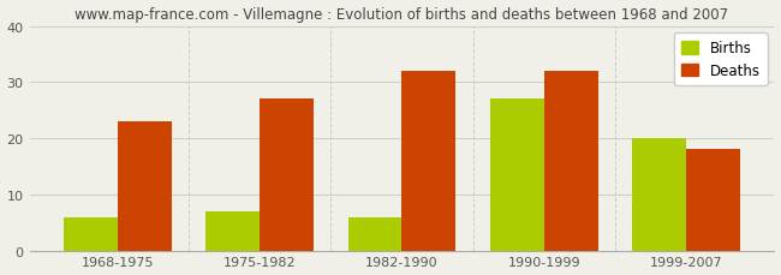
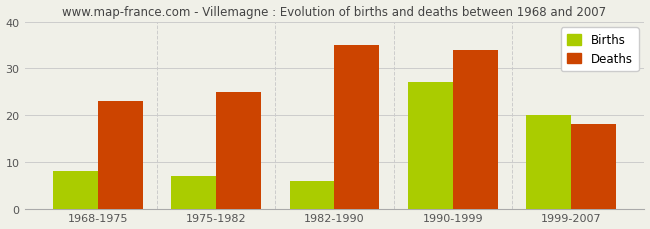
Births/1968-1975: 6 -> 8
Deaths/1975-1982: 27 -> 25
Deaths/1982-1990: 32 -> 35
Deaths/1990-1999: 32 -> 34
